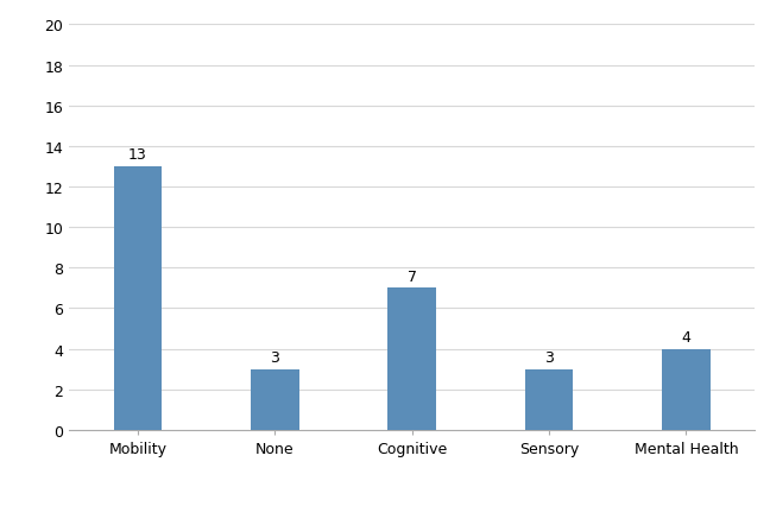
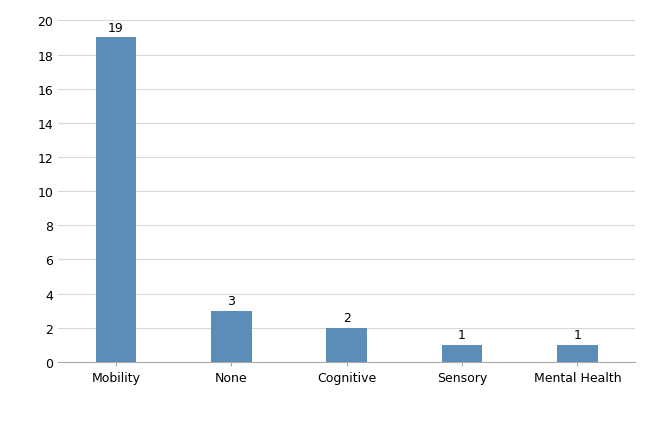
Mobility: 13 -> 19
Cognitive: 7 -> 2
Sensory: 3 -> 1
Mental Health: 4 -> 1
